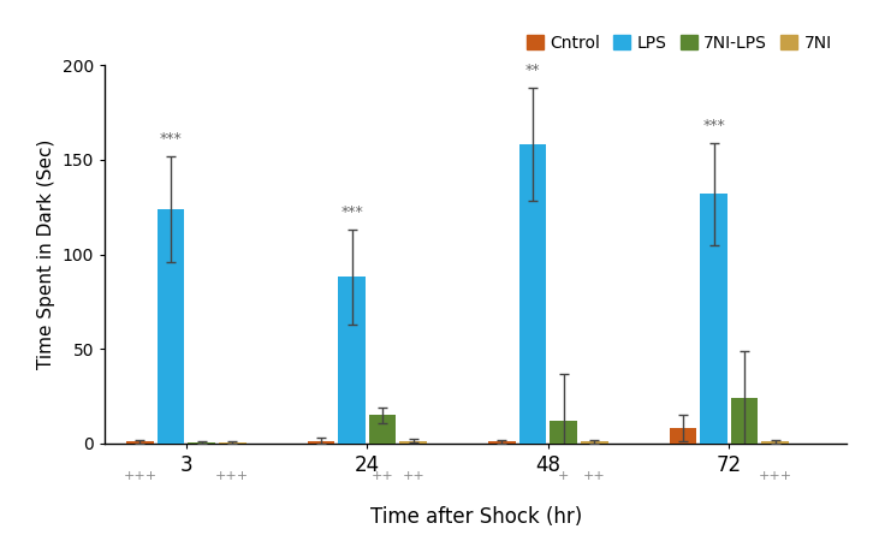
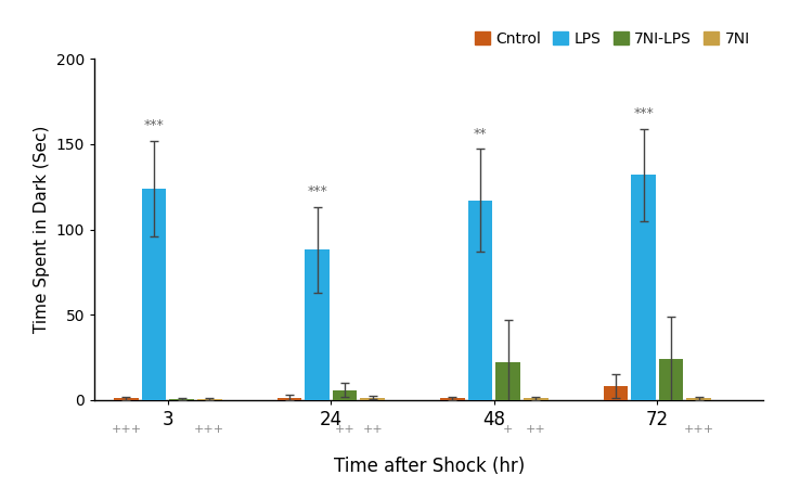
7NI-LPS/24: 15 -> 6
LPS/48: 158 -> 117
7NI-LPS/48: 12 -> 22
